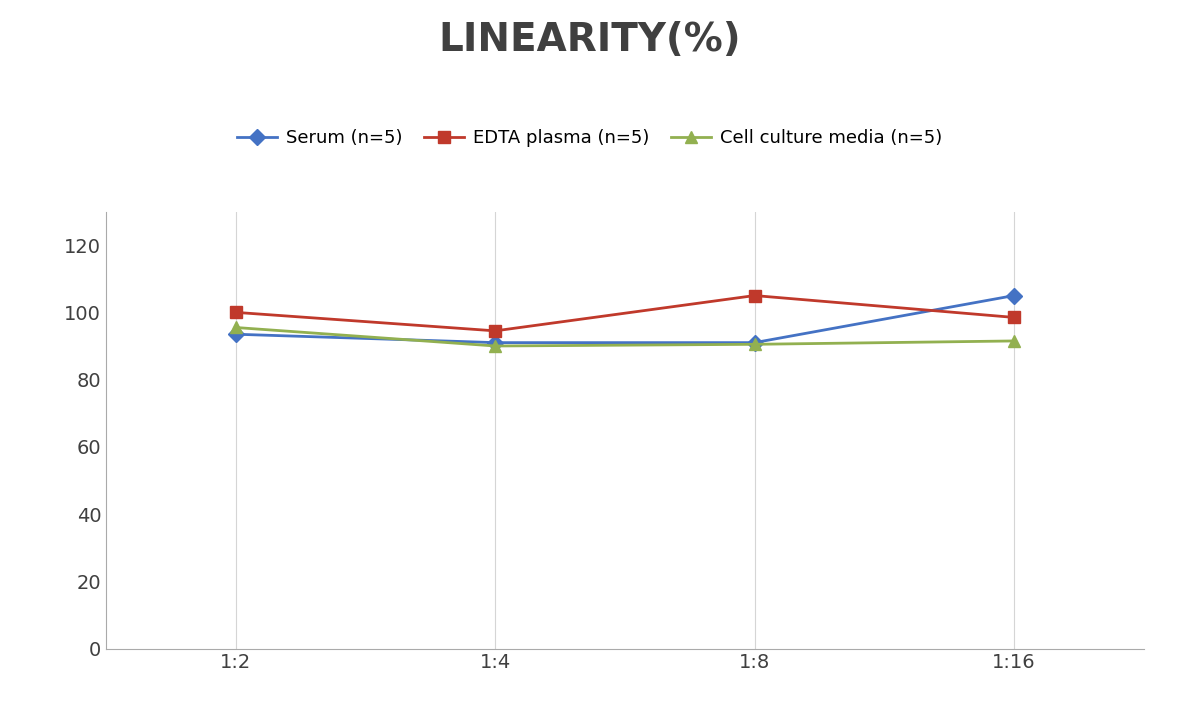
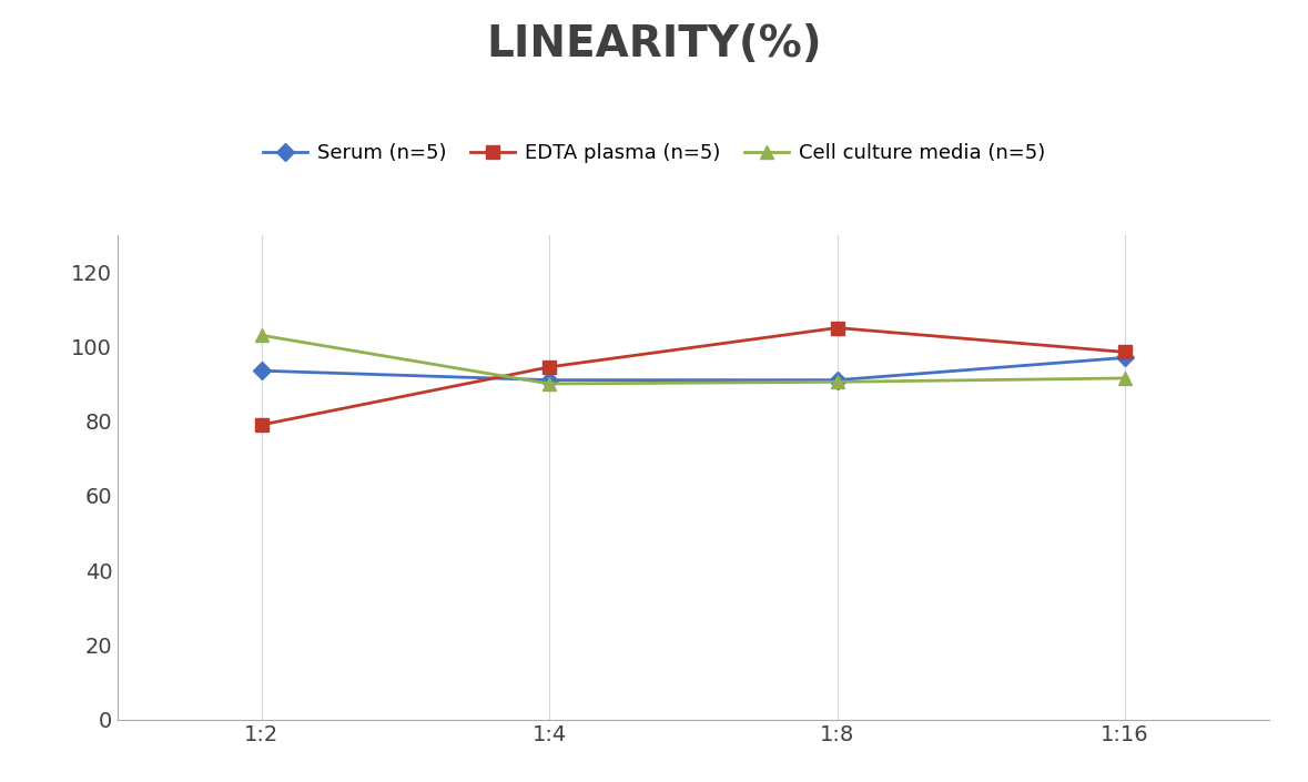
EDTA plasma (n=5)/1:2: 100.0 -> 79.0
Cell culture media (n=5)/1:2: 95.5 -> 103.0
Serum (n=5)/1:16: 105.0 -> 97.0
